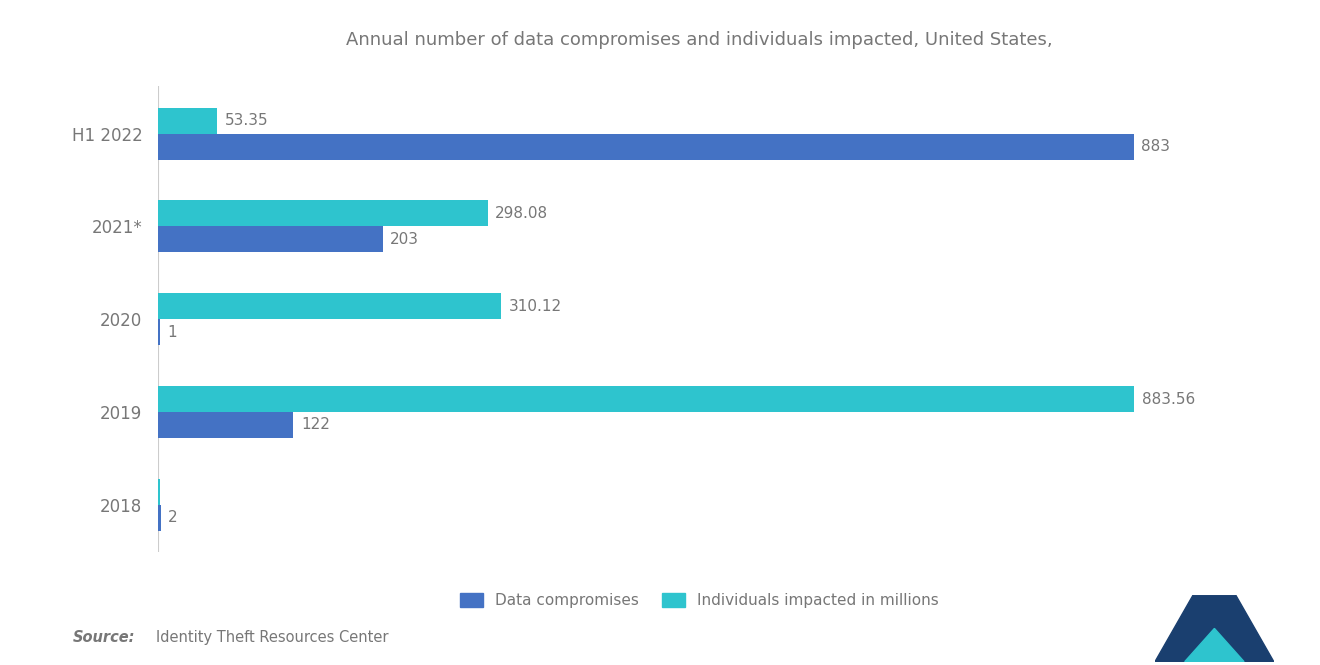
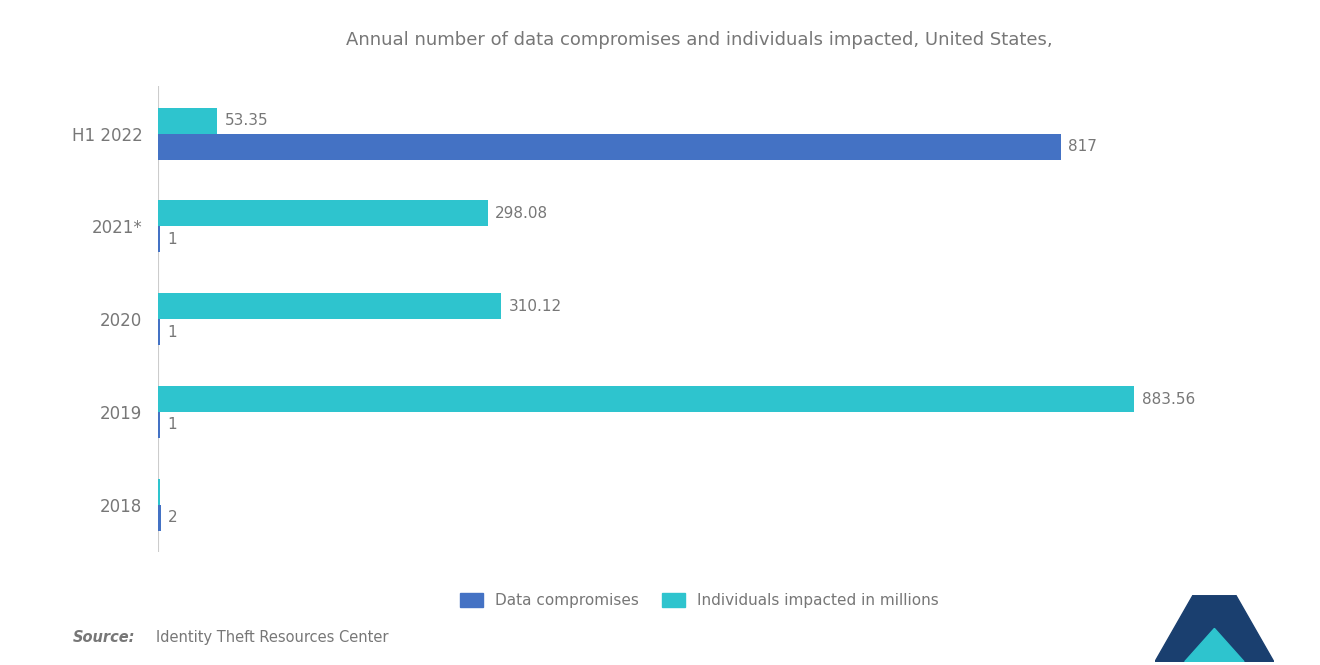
Data compromises/H1 2022: 883 -> 817
Data compromises/2021*: 203 -> 1
Data compromises/2019: 122 -> 1
